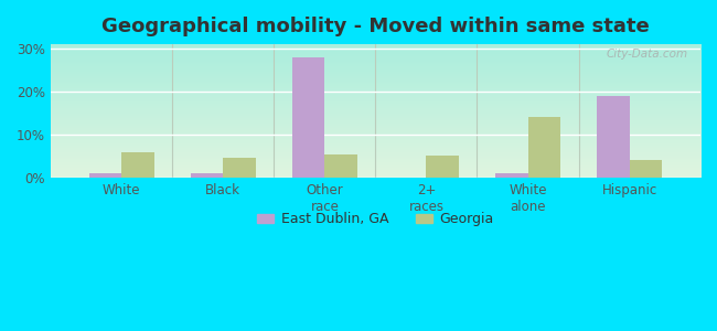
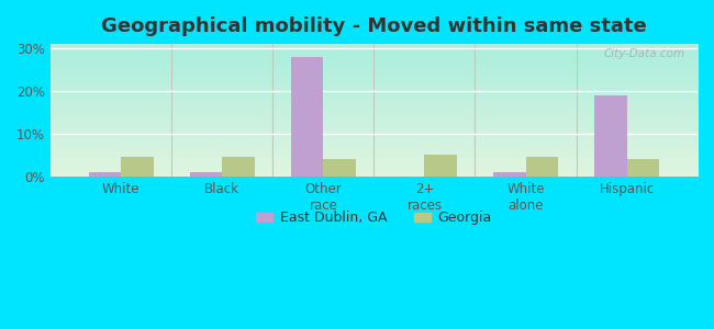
Georgia/White: 6.0% -> 4.5%
Georgia/Other race: 5.5% -> 4.0%
Georgia/White alone: 14.0% -> 4.5%
